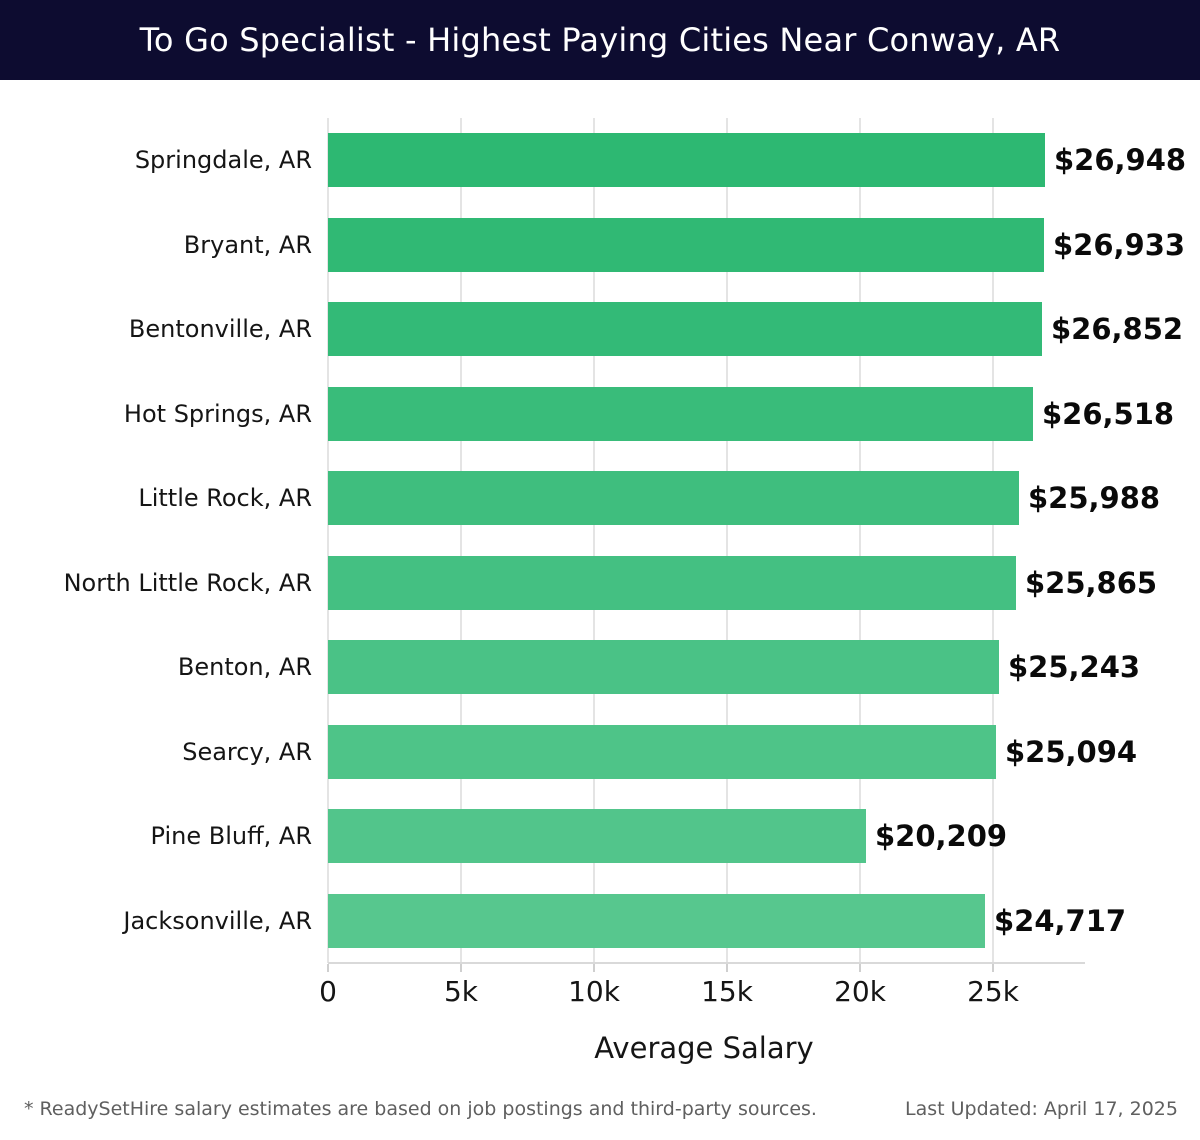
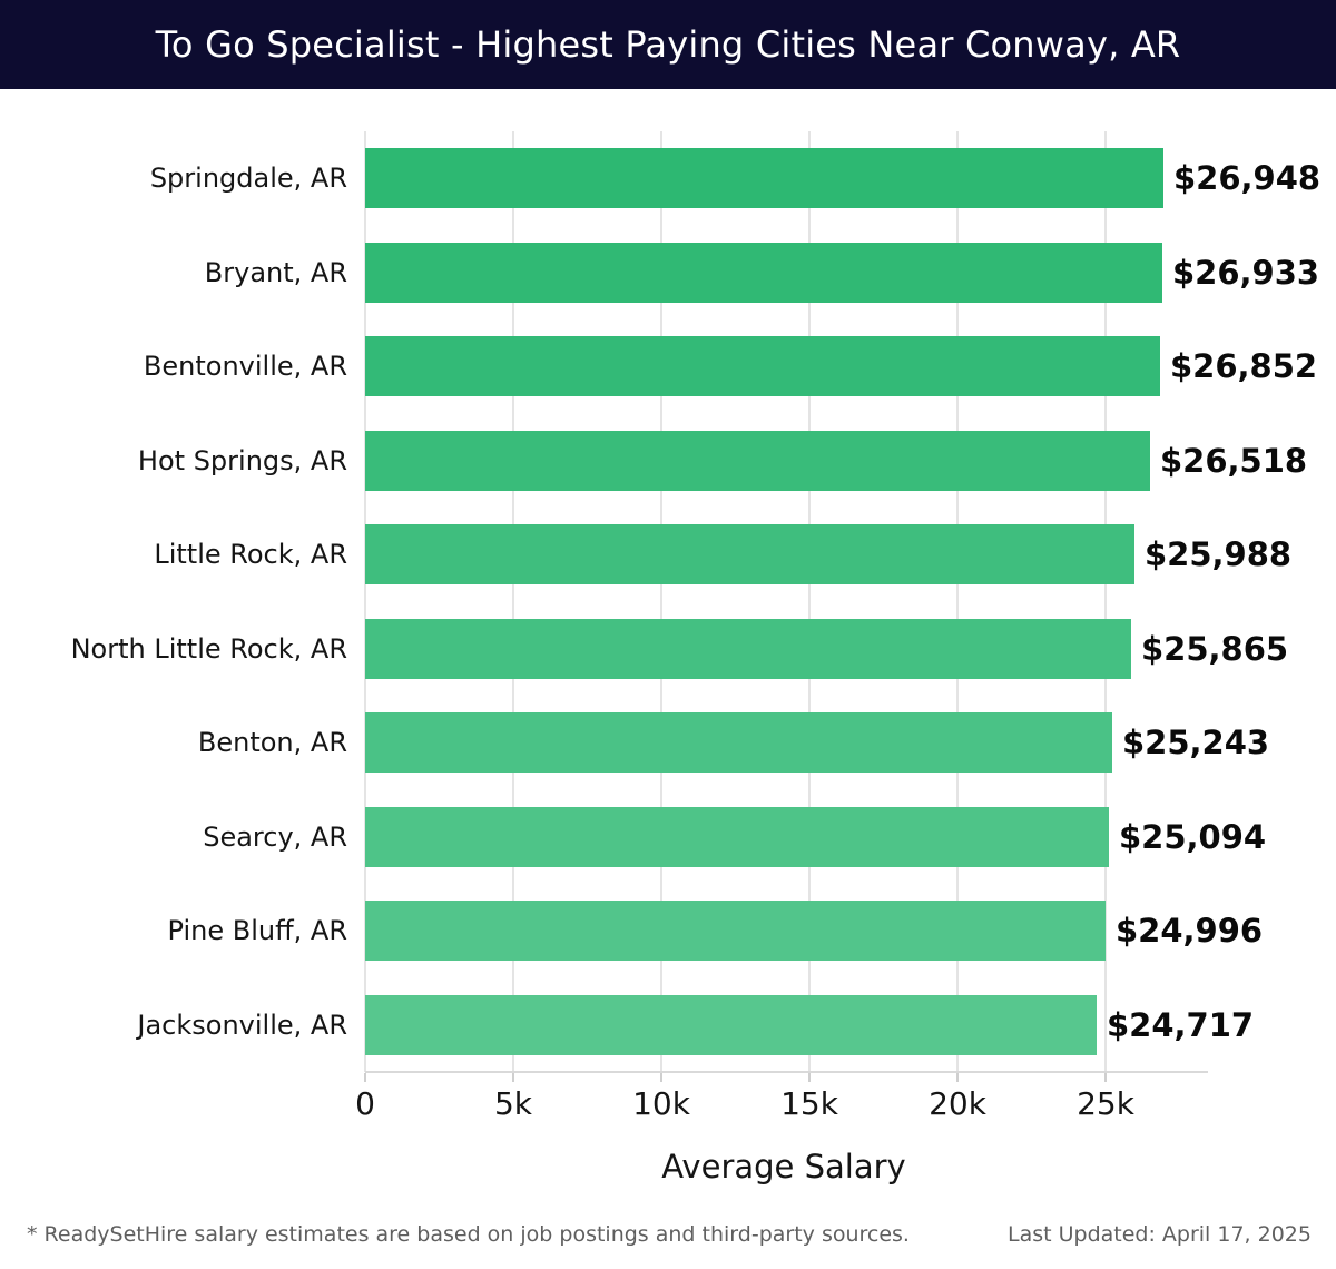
Pine Bluff, AR: $20,209 -> $24,996
